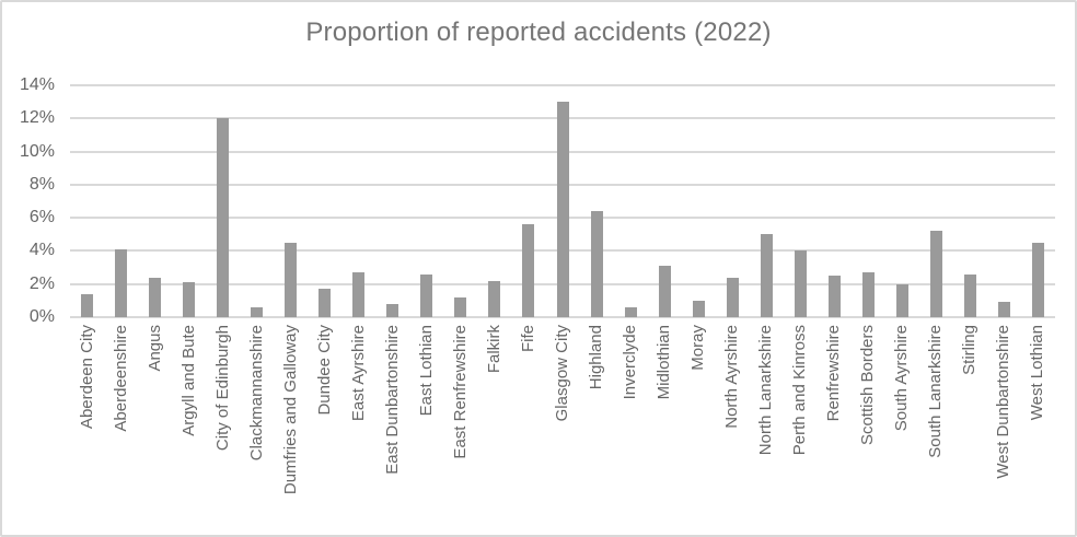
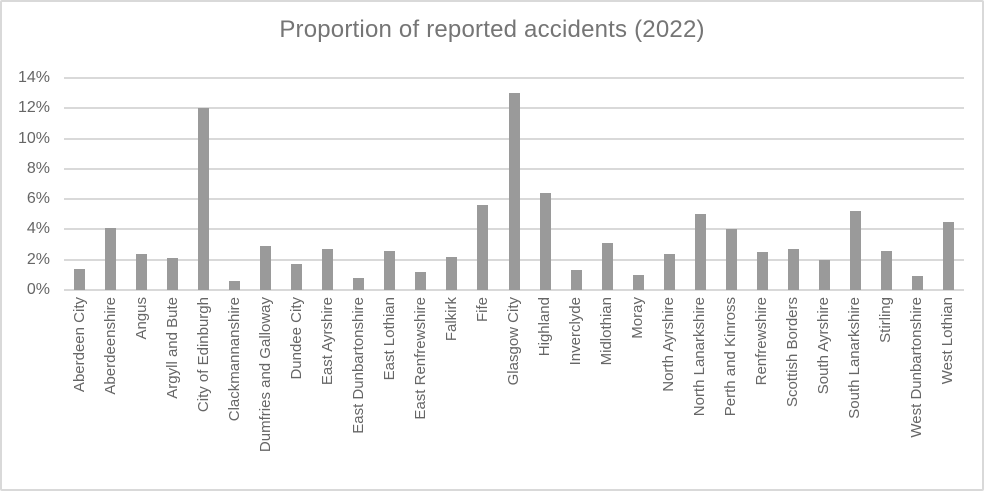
Dumfries and Galloway: 4.5% -> 2.9%
Inverclyde: 0.6% -> 1.3%
